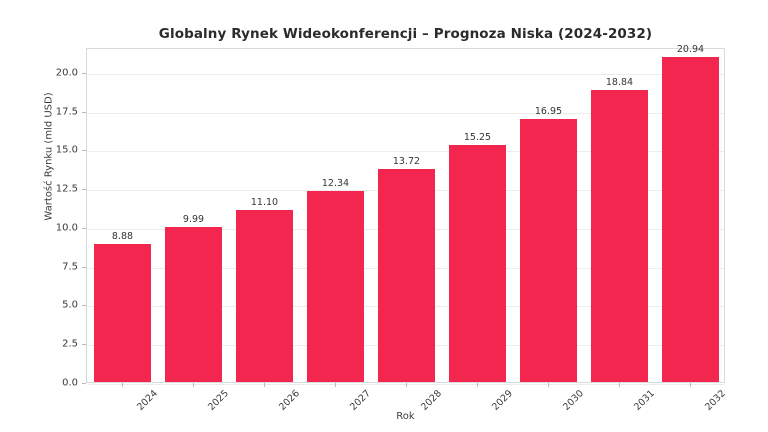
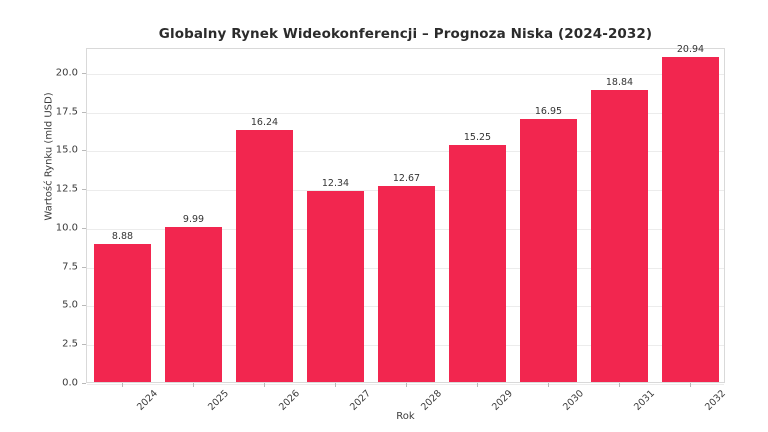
2026: 11.10 -> 16.24
2028: 13.72 -> 12.67
